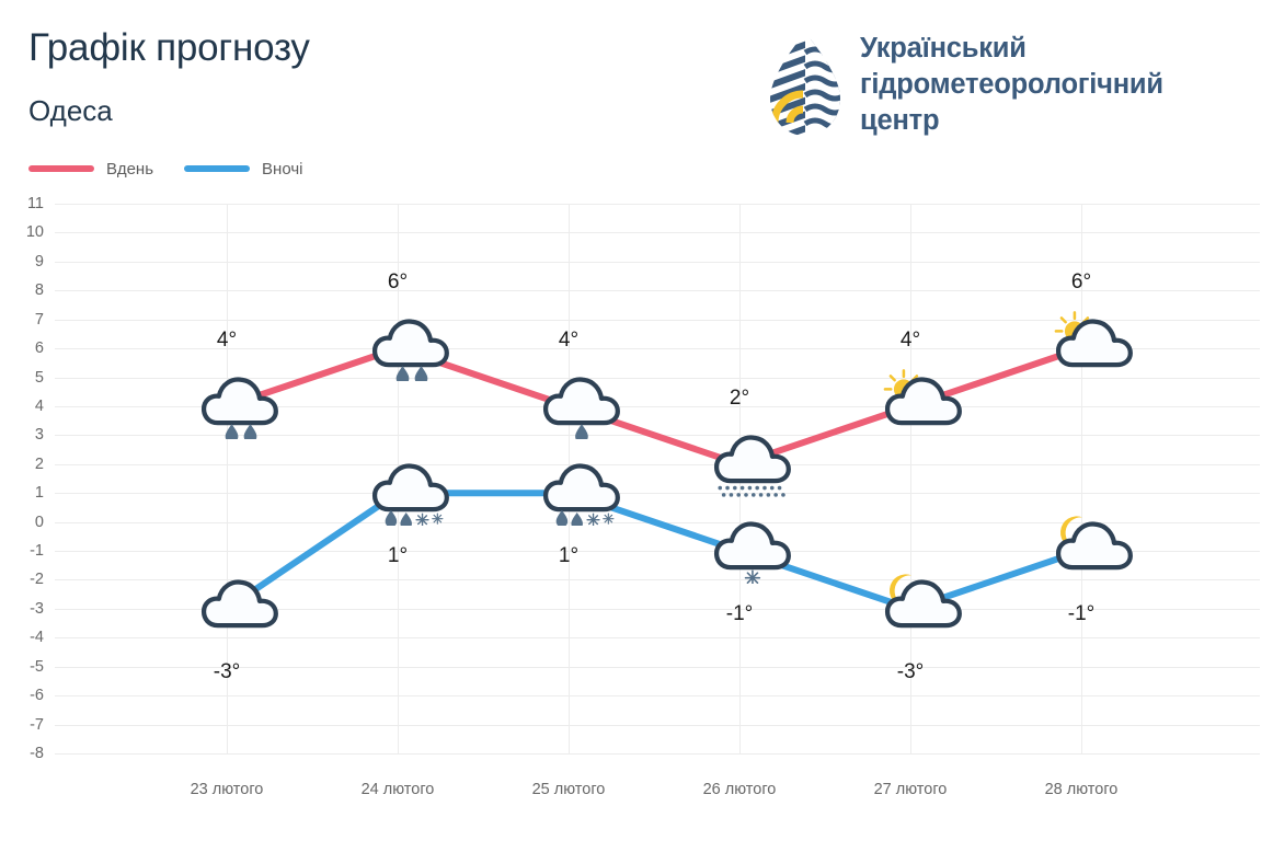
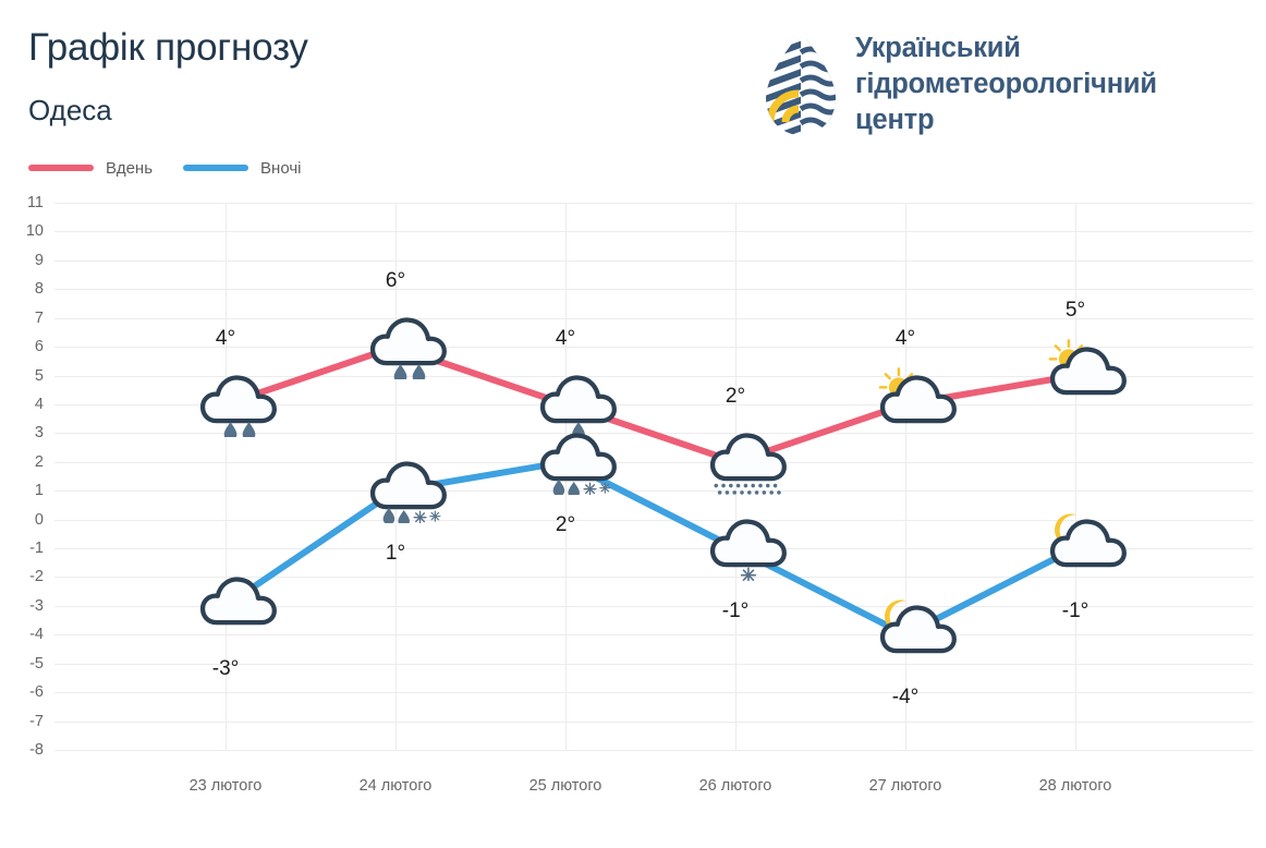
Вночі/25 лютого: 1° -> 2°
Вночі/27 лютого: -3° -> -4°
Вдень/28 лютого: 6° -> 5°
